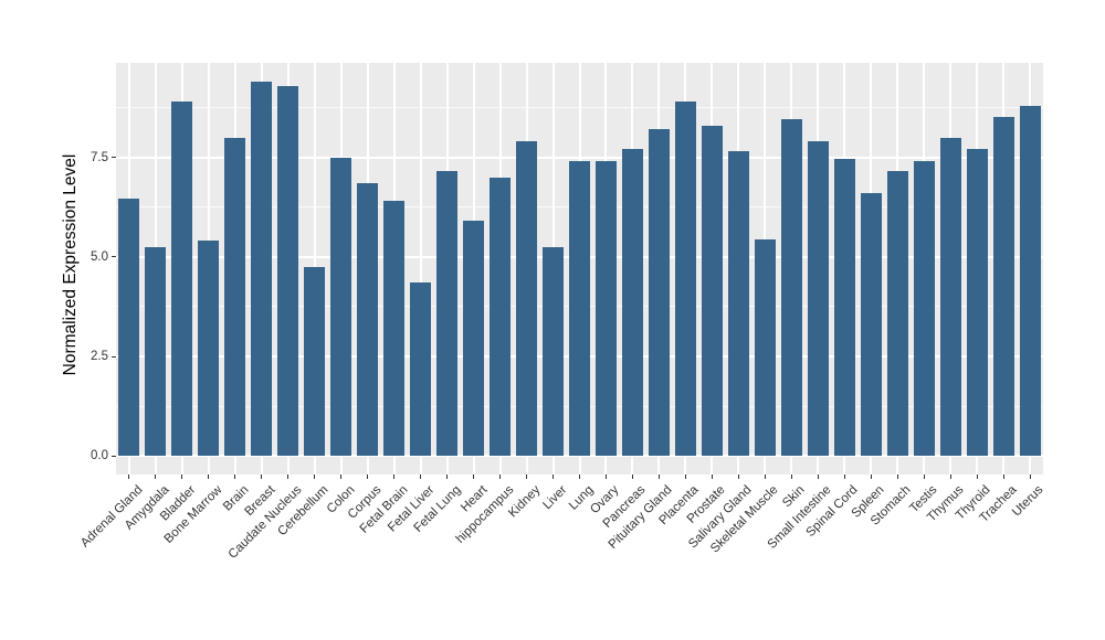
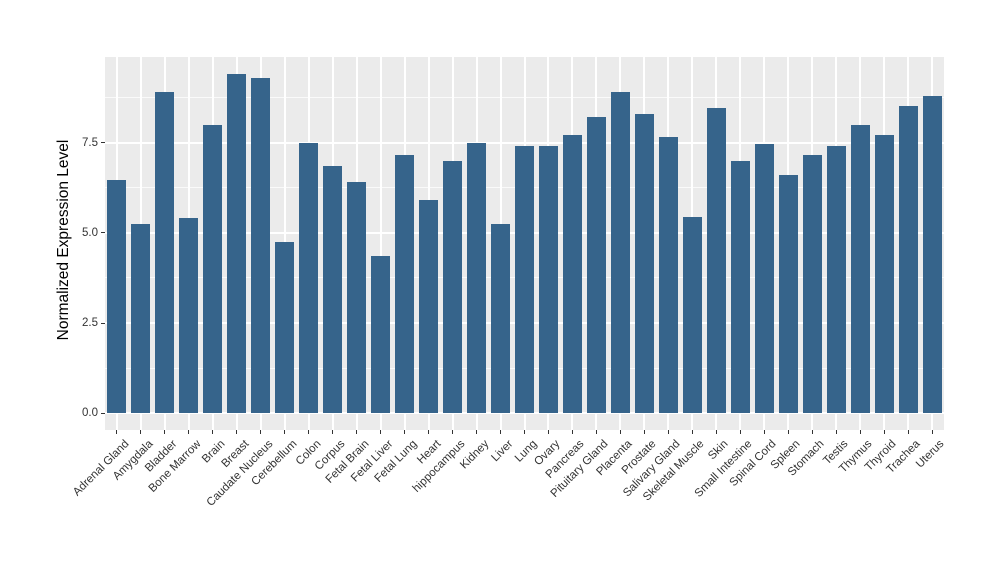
Kidney: 7.9 -> 7.5
Small Intestine: 7.9 -> 7.0
